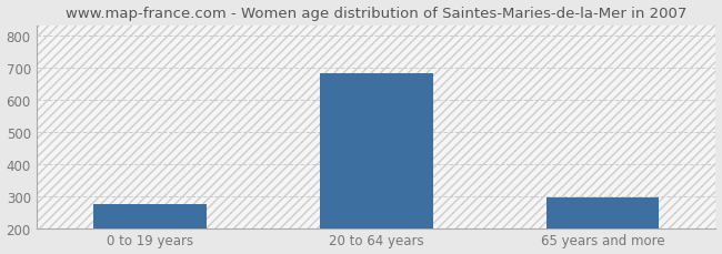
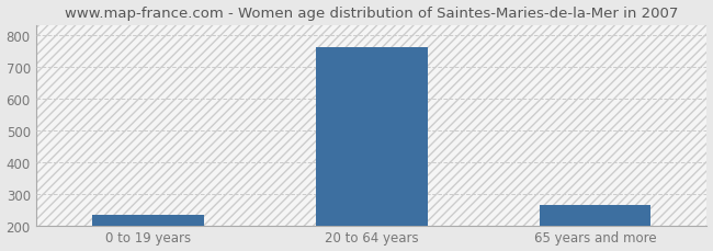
0 to 19 years: 275 -> 234
20 to 64 years: 680 -> 762
65 years and more: 295 -> 265
